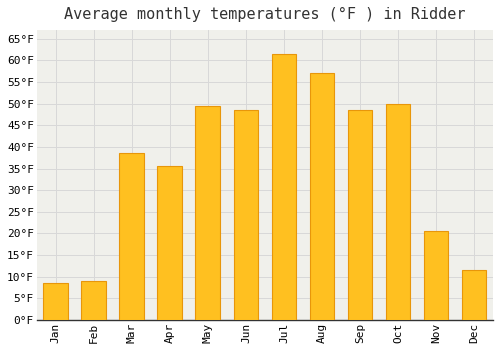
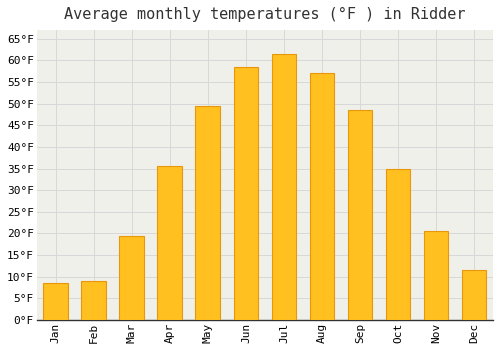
Mar: 38.5°F -> 19.5°F
Jun: 48.5°F -> 58.5°F
Oct: 50.0°F -> 35.0°F
